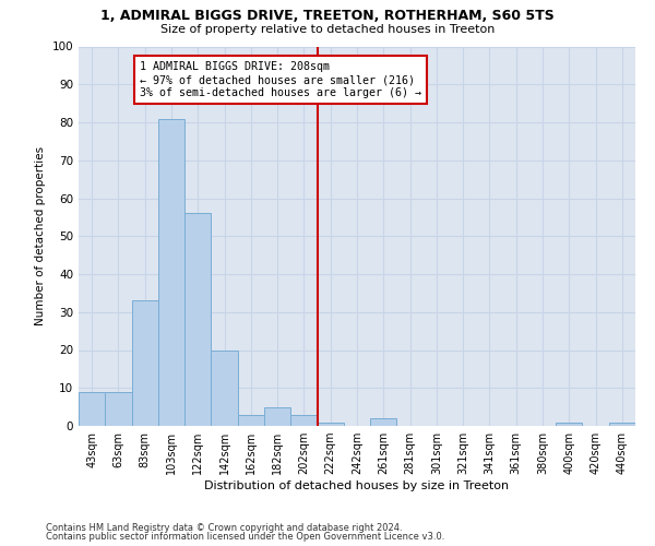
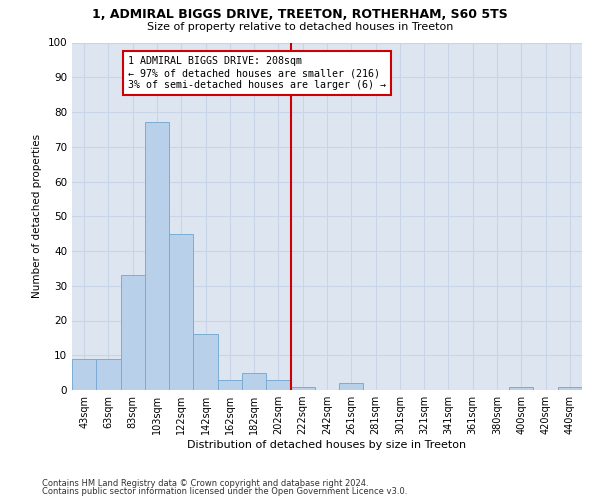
103sqm: 81 -> 77
122sqm: 56 -> 45
142sqm: 20 -> 16
